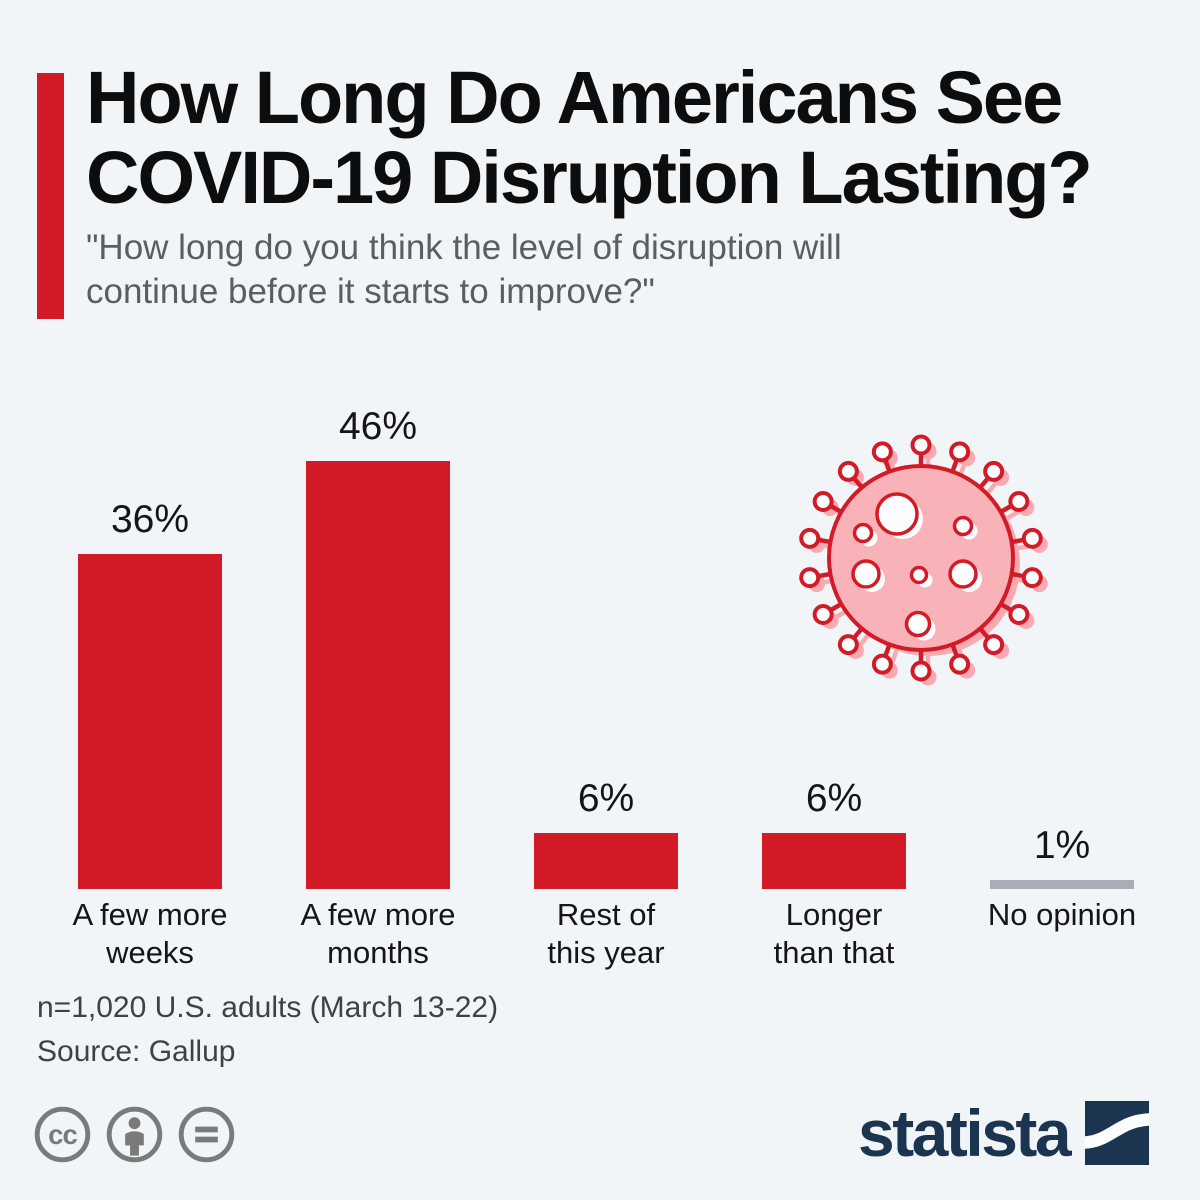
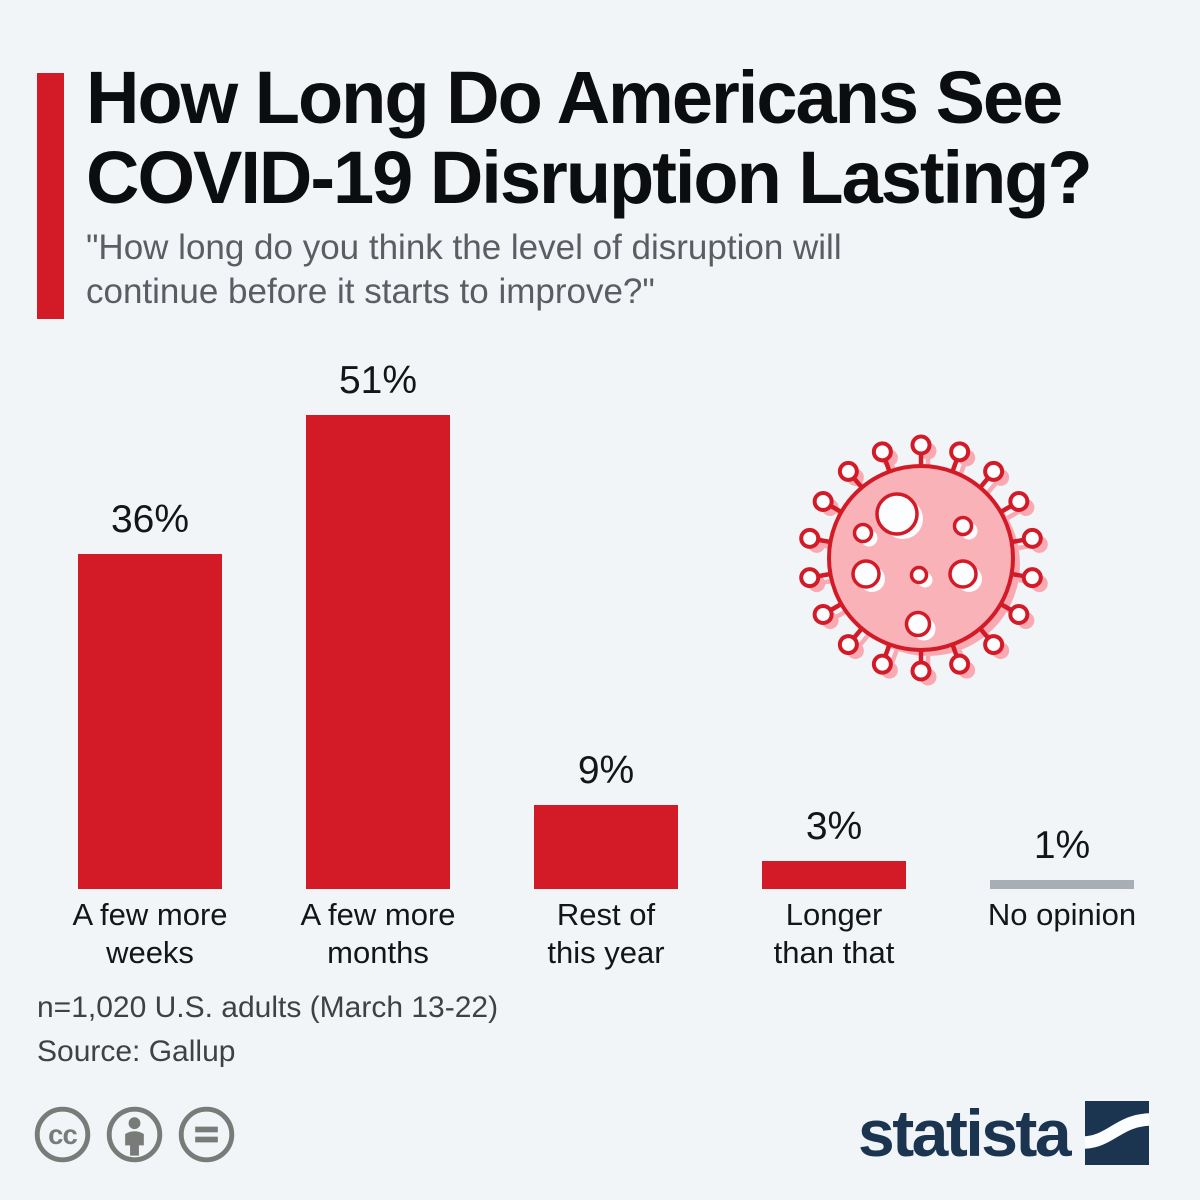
A few more months: 46% -> 51%
Rest of this year: 6% -> 9%
Longer than that: 6% -> 3%
